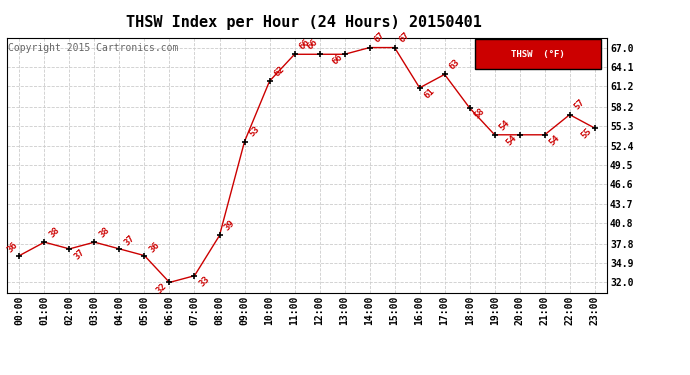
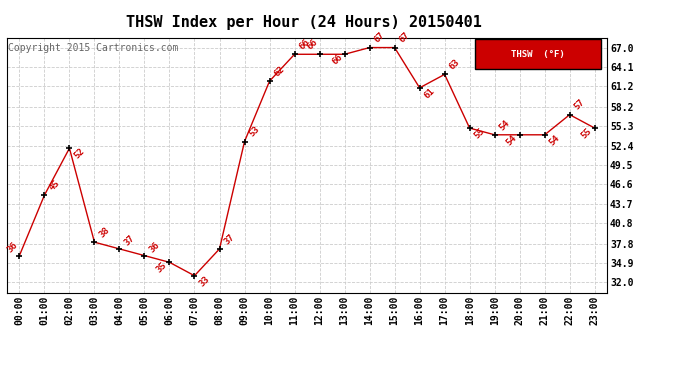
01:00: 38 -> 45
02:00: 37 -> 52
06:00: 32 -> 35
08:00: 39 -> 37
18:00: 58 -> 55
